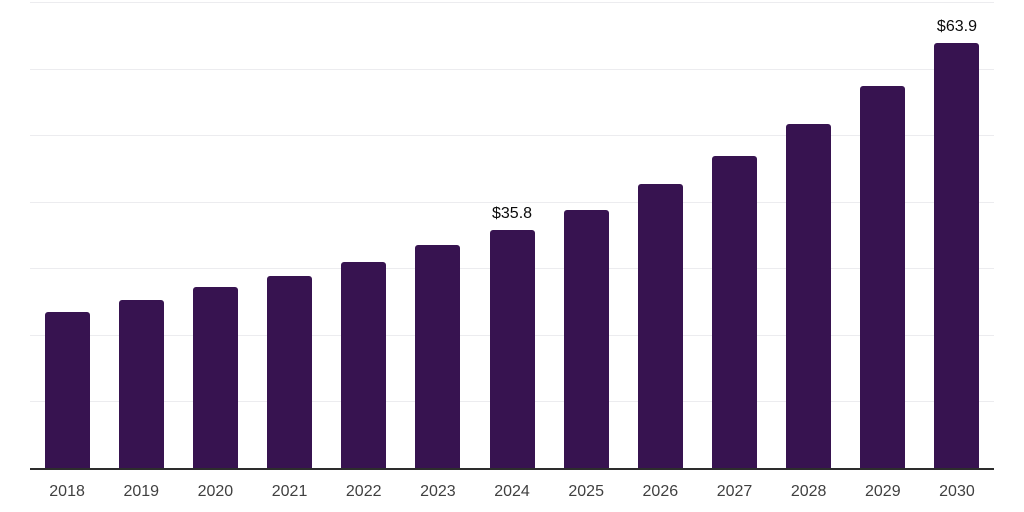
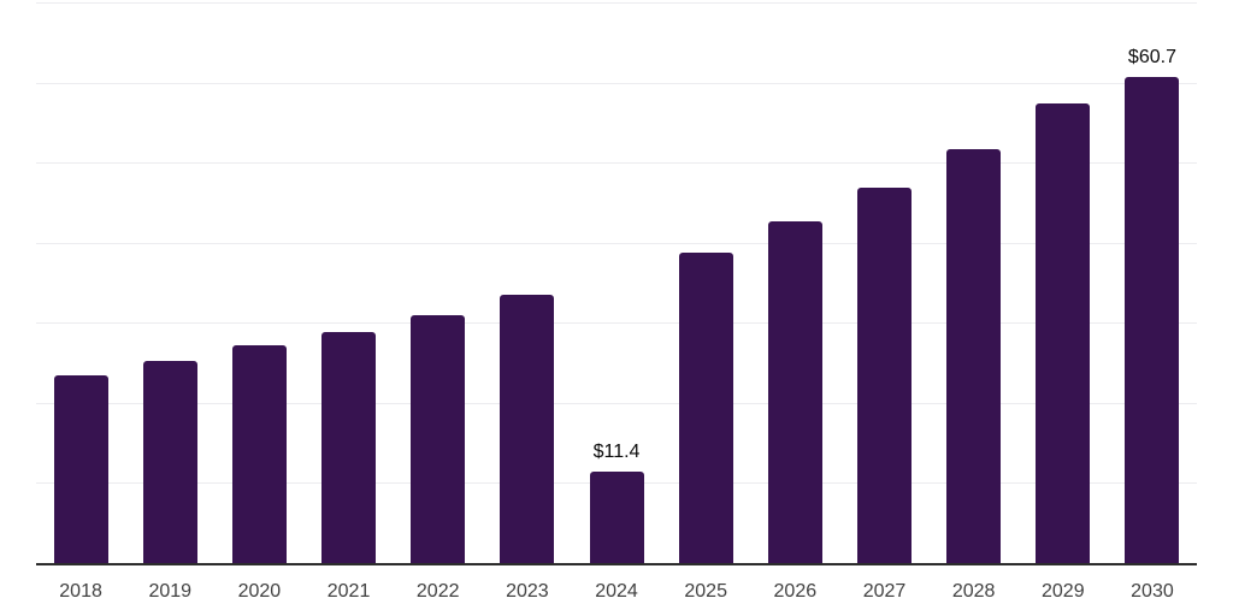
2024: $35.8 -> $11.4
2030: $63.9 -> $60.7
